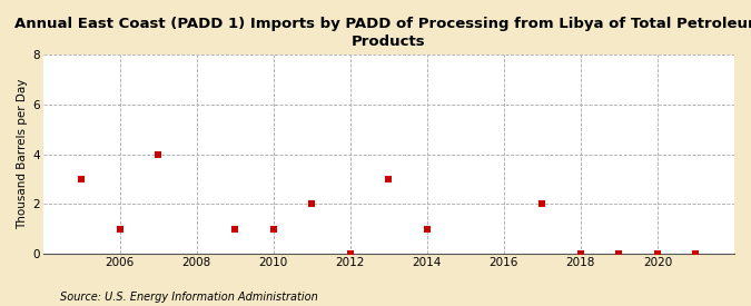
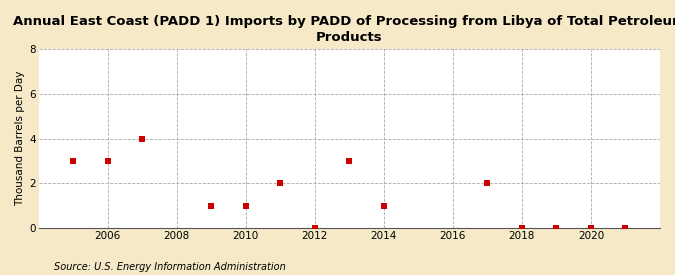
2006: 1 -> 3
